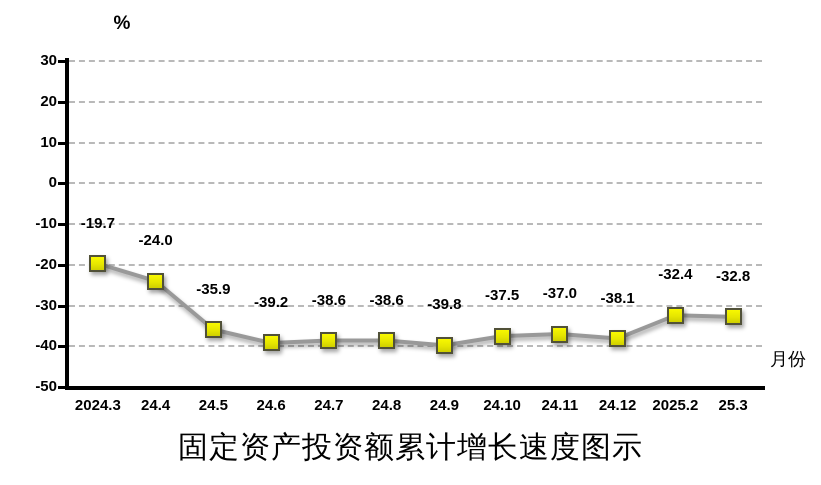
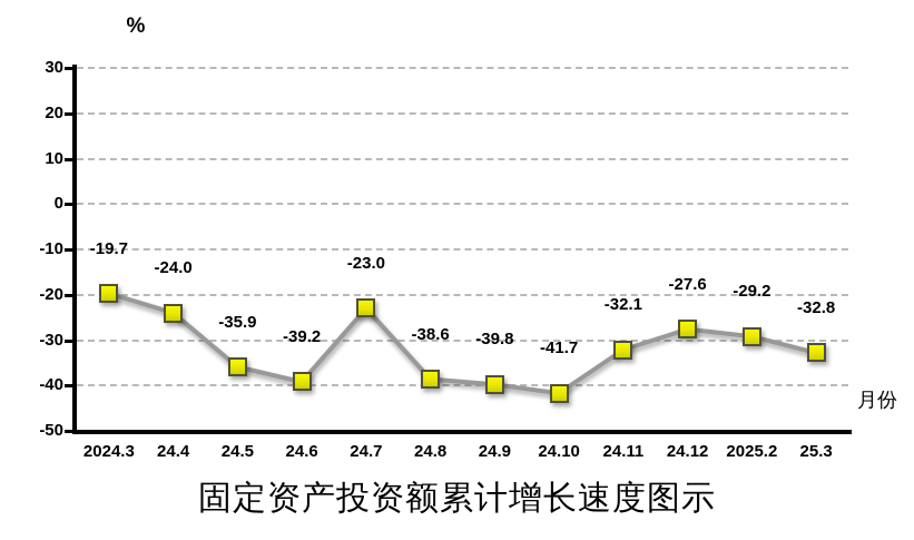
24.7: -38.6 -> -23.0
24.10: -37.5 -> -41.7
24.11: -37.0 -> -32.1
24.12: -38.1 -> -27.6
2025.2: -32.4 -> -29.2
